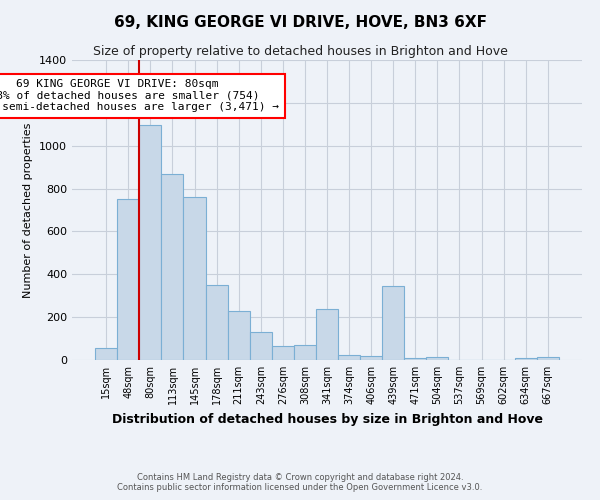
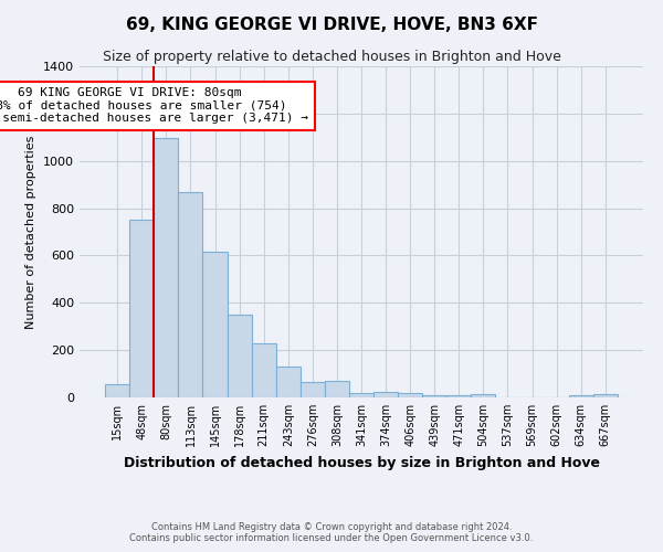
145sqm: 760 -> 615
341sqm: 240 -> 20
439sqm: 345 -> 10
